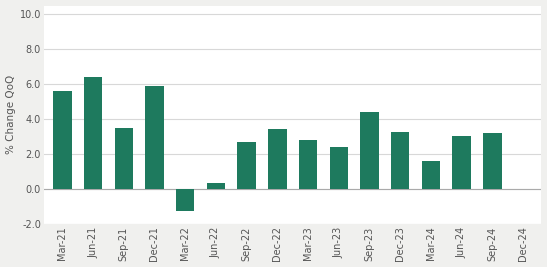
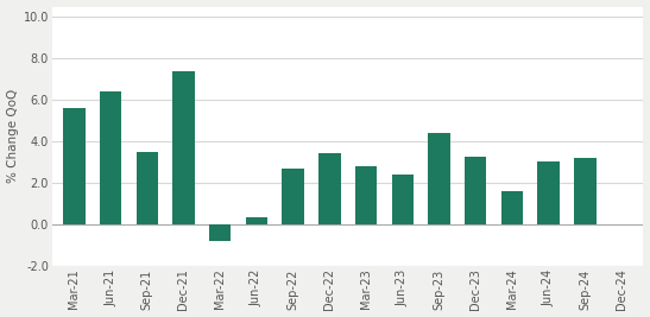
Dec-21: 5.9 -> 7.4
Mar-22: -1.3 -> -0.8
